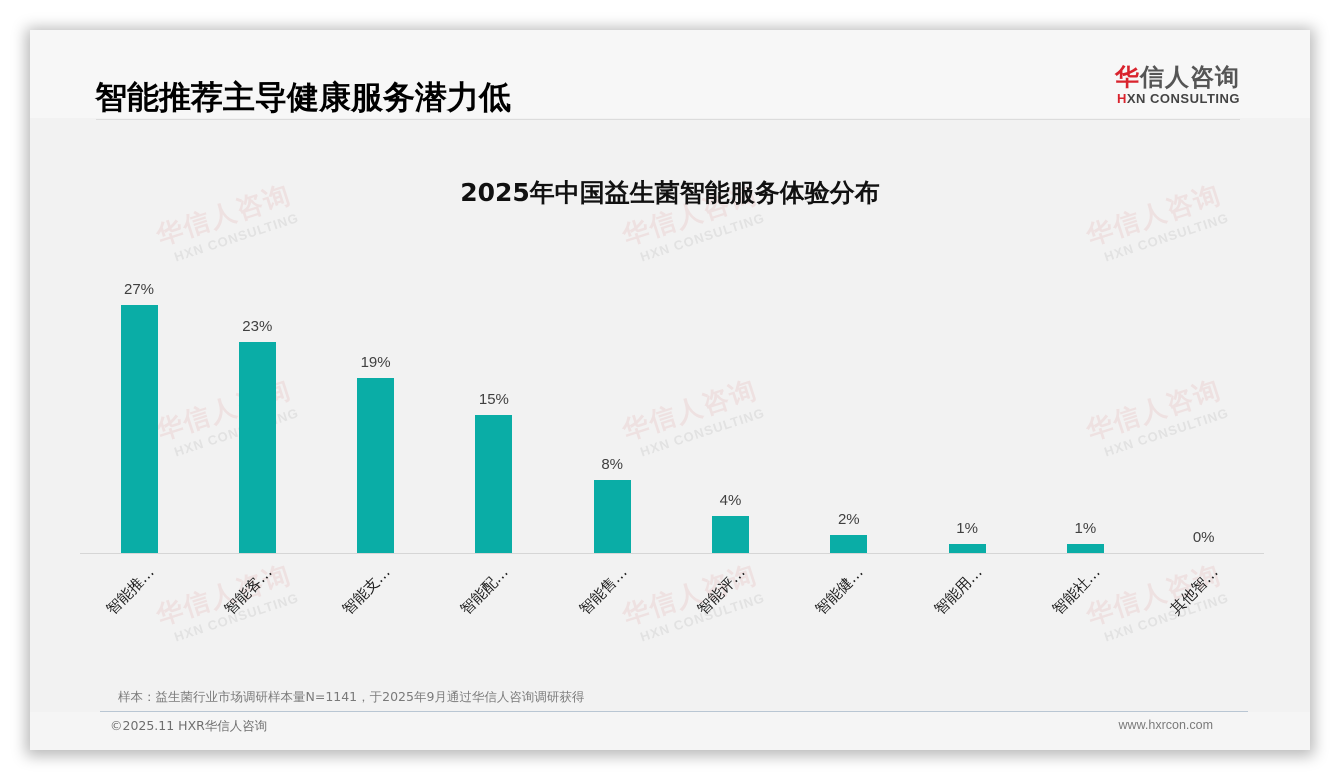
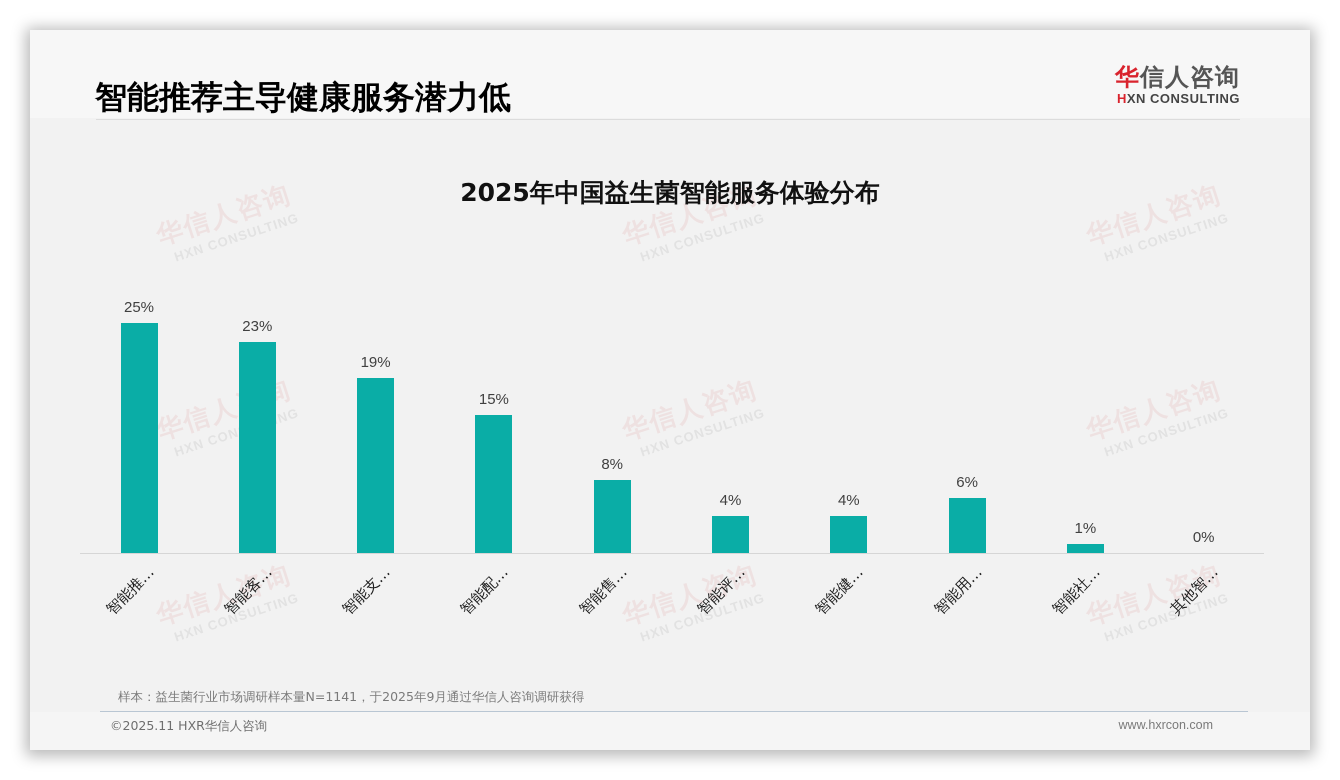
智能推…: 27% -> 25%
智能健…: 2% -> 4%
智能用…: 1% -> 6%
